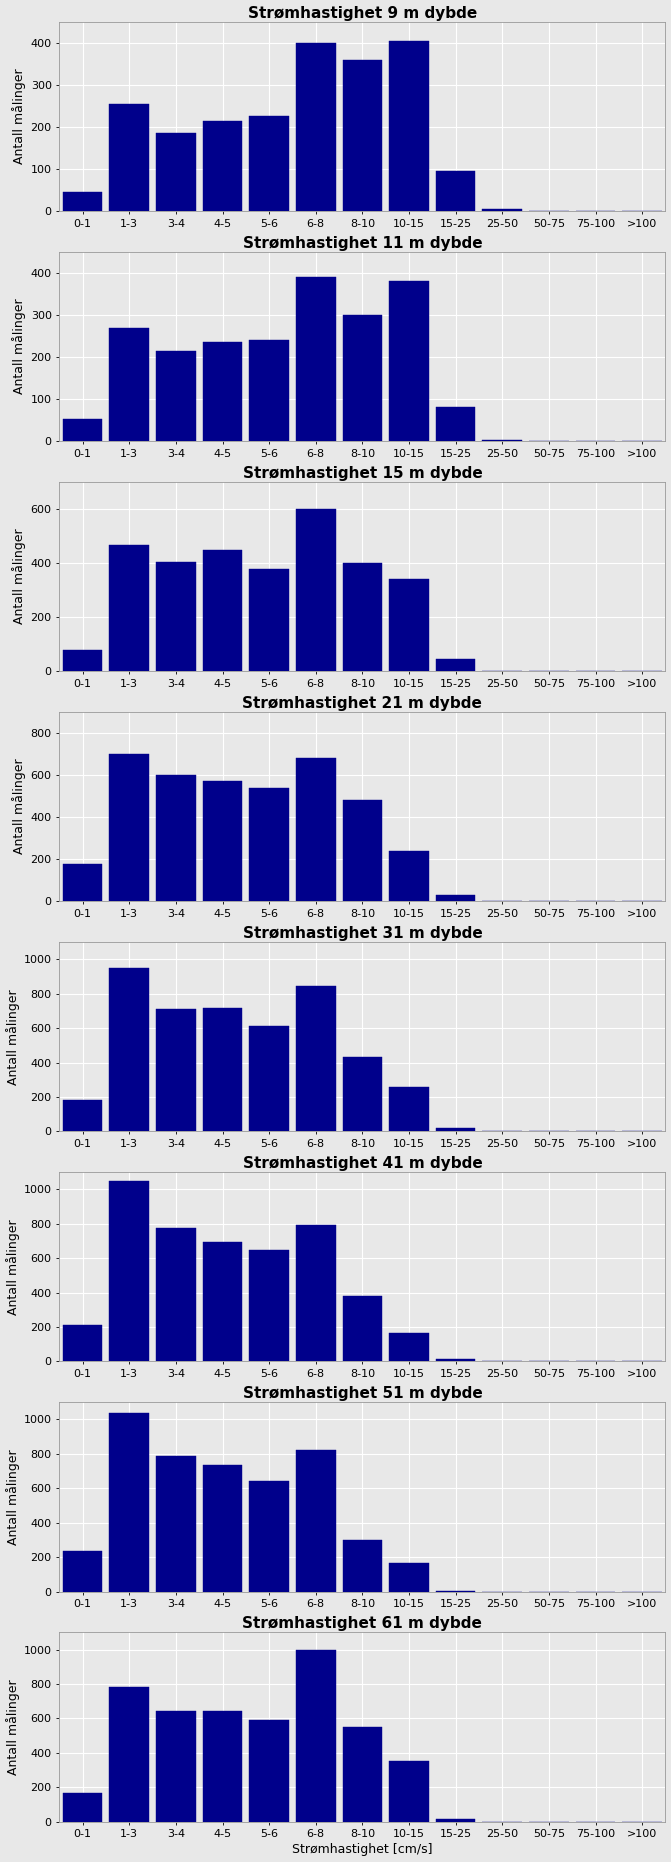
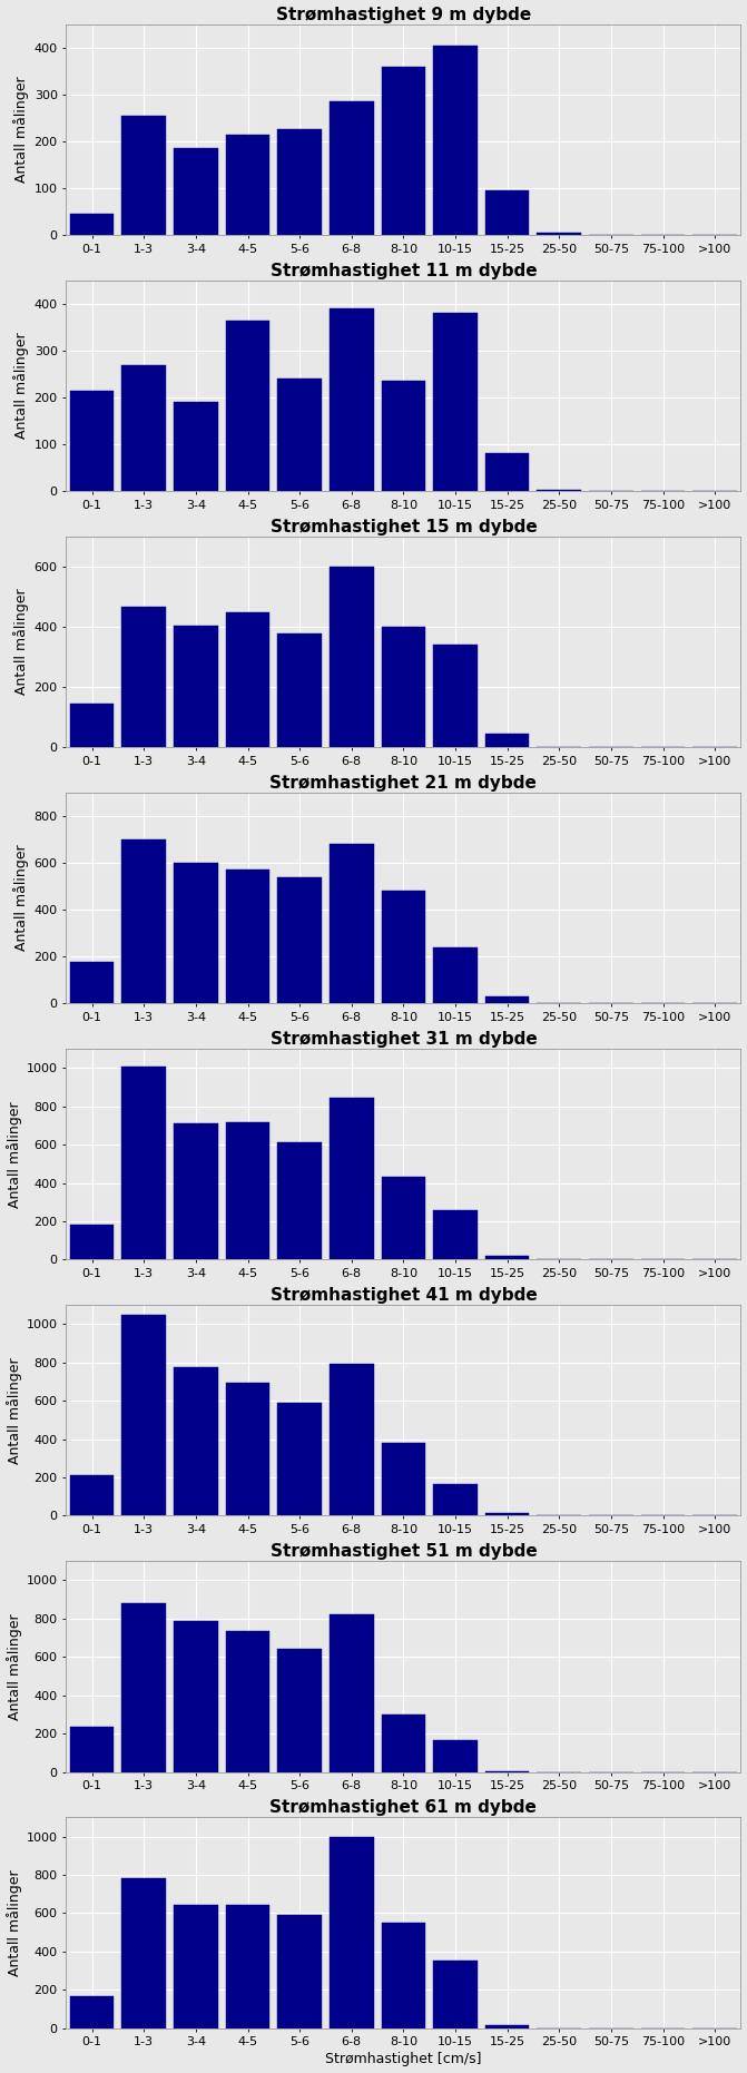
Strømhastighet 9 m dybde/6-8: 400 -> 285
Strømhastighet 11 m dybde/0-1: 52 -> 215
Strømhastighet 11 m dybde/3-4: 215 -> 190
Strømhastighet 11 m dybde/4-5: 235 -> 365
Strømhastighet 11 m dybde/8-10: 300 -> 235
Strømhastighet 15 m dybde/0-1: 80 -> 145
Strømhastighet 31 m dybde/1-3: 950 -> 1010
Strømhastighet 41 m dybde/5-6: 640 -> 590
Strømhastighet 51 m dybde/1-3: 1040 -> 880
